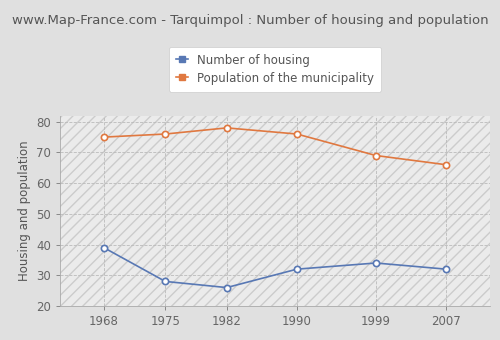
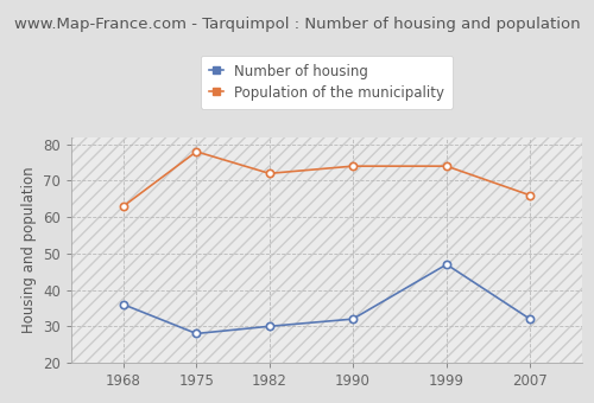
Number of housing/1968: 39 -> 36
Population of the municipality/1968: 75 -> 63
Population of the municipality/1975: 76 -> 78
Number of housing/1982: 26 -> 30
Population of the municipality/1982: 78 -> 72
Population of the municipality/1990: 76 -> 74
Number of housing/1999: 34 -> 47
Population of the municipality/1999: 69 -> 74
